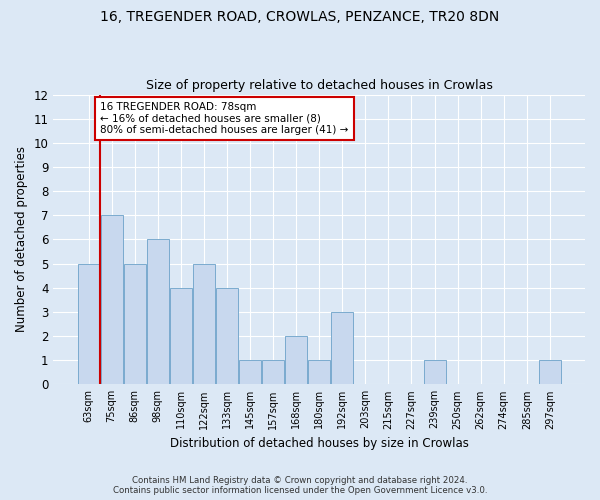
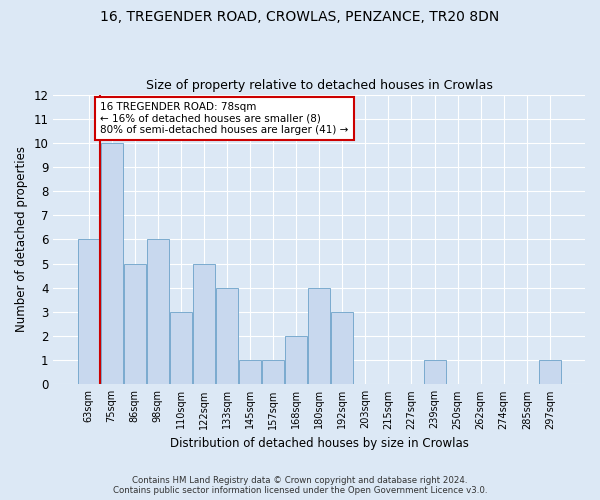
63sqm: 5 -> 6
75sqm: 7 -> 10
110sqm: 4 -> 3
180sqm: 1 -> 4
